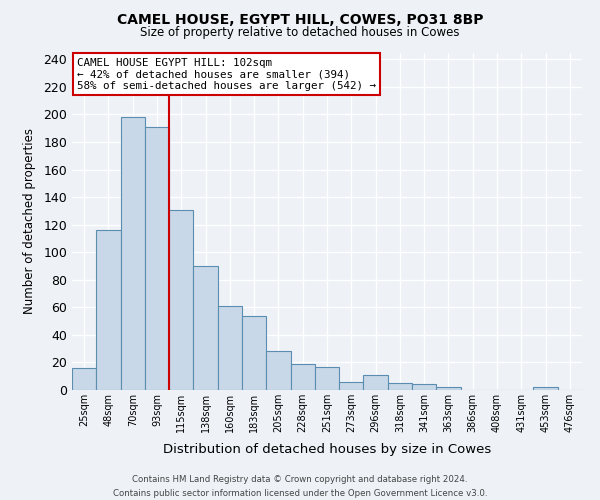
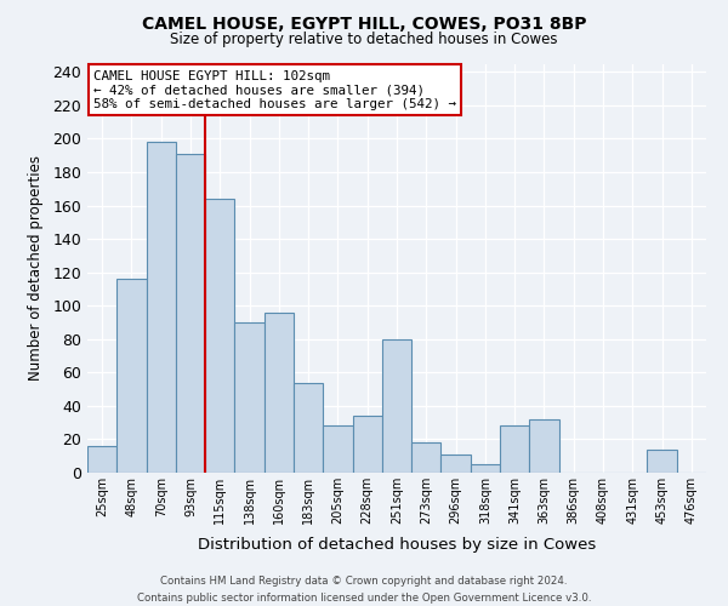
115sqm: 131 -> 164
160sqm: 61 -> 96
228sqm: 19 -> 34
251sqm: 17 -> 80
273sqm: 6 -> 18
341sqm: 4 -> 28
363sqm: 2 -> 32
453sqm: 2 -> 14
